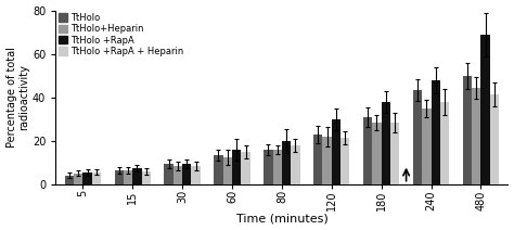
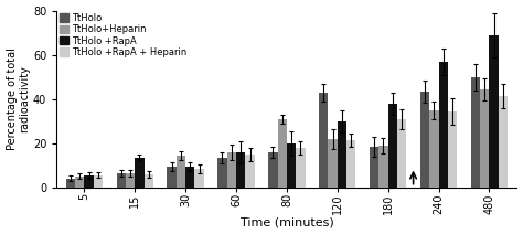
TtHolo +RapA/15: 7.5 -> 13.5
TtHolo+Heparin/30: 8.5 -> 14.5
TtHolo+Heparin/60: 12.5 -> 16.0
TtHolo+Heparin/80: 16.0 -> 31.0
TtHolo/120: 23.0 -> 43.0
TtHolo/180: 31.0 -> 18.5
TtHolo+Heparin/180: 28.5 -> 19.0
TtHolo +RapA + Heparin/180: 28.5 -> 31.0
TtHolo +RapA/240: 48.0 -> 57.0
TtHolo +RapA + Heparin/240: 38.0 -> 34.5
